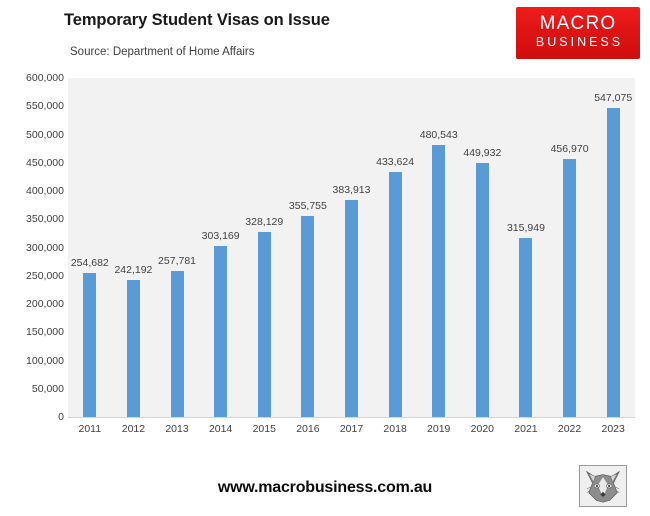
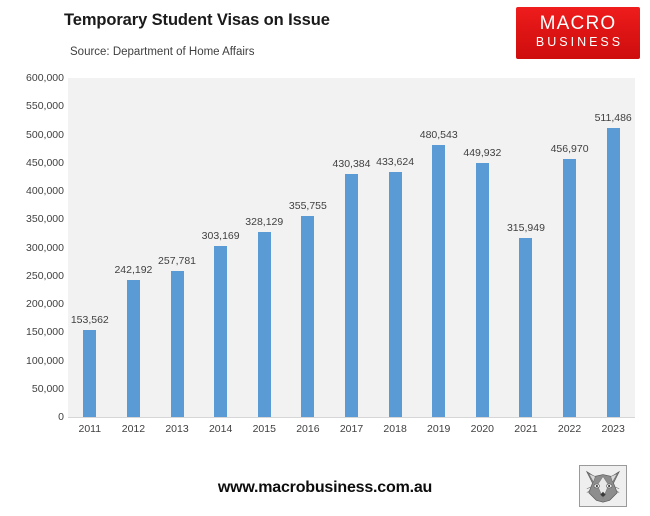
2011: 254,682 -> 153,562
2017: 383,913 -> 430,384
2023: 547,075 -> 511,486
